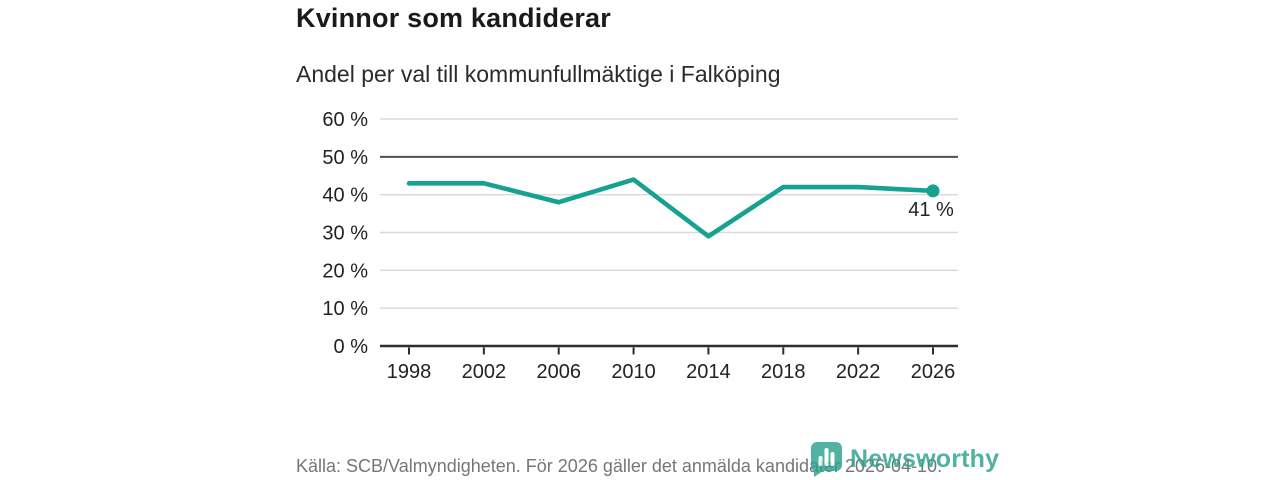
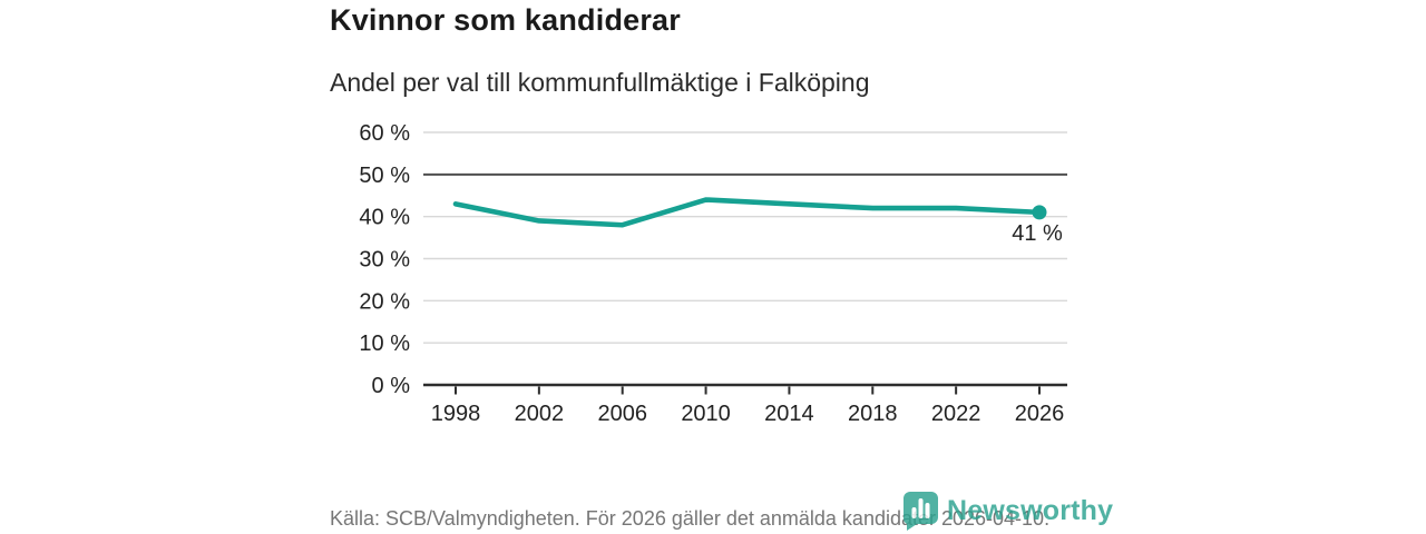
2002: 43% -> 39%
2014: 29% -> 43%
